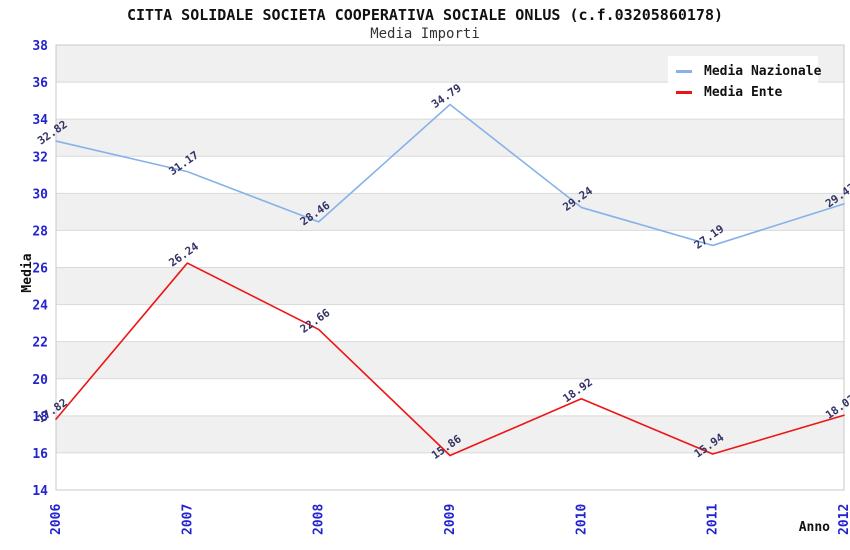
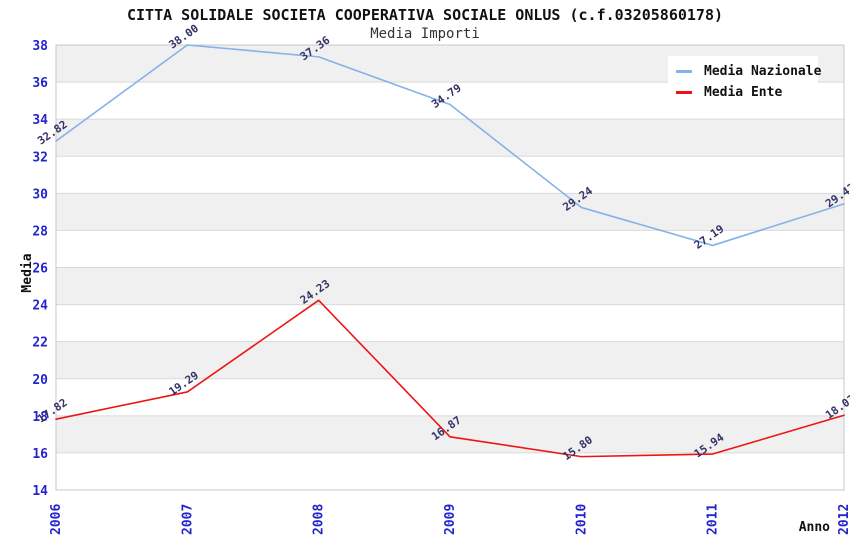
Media Nazionale/2007: 31.17 -> 38.00
Media Ente/2007: 26.24 -> 19.29
Media Nazionale/2008: 28.46 -> 37.36
Media Ente/2008: 22.66 -> 24.23
Media Ente/2009: 15.86 -> 16.87
Media Ente/2010: 18.92 -> 15.80
